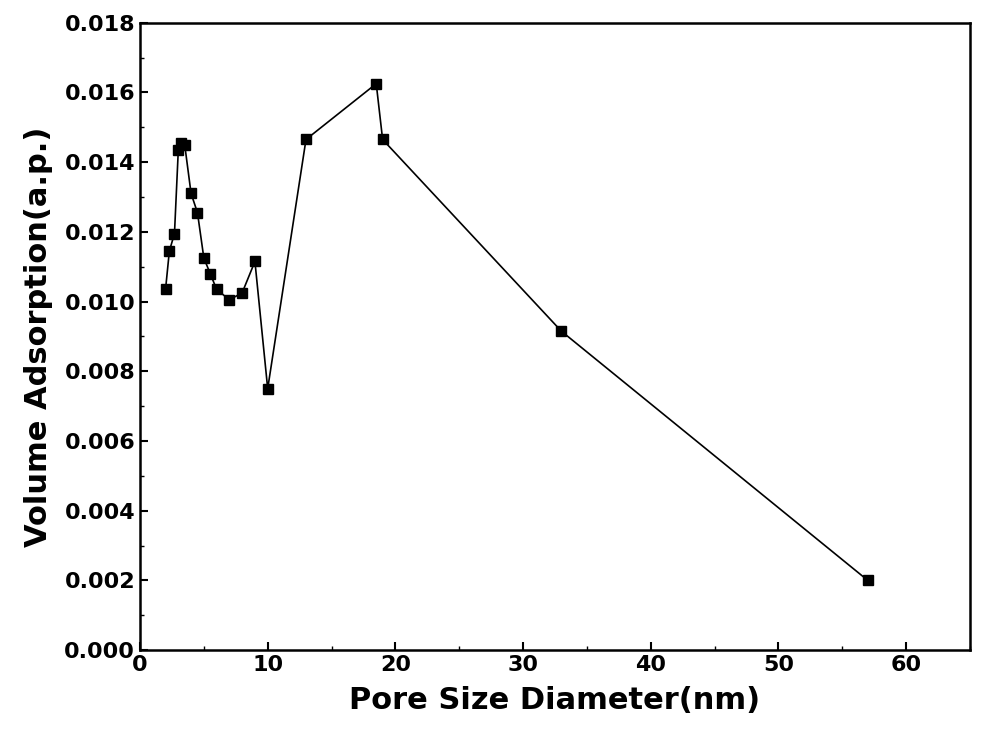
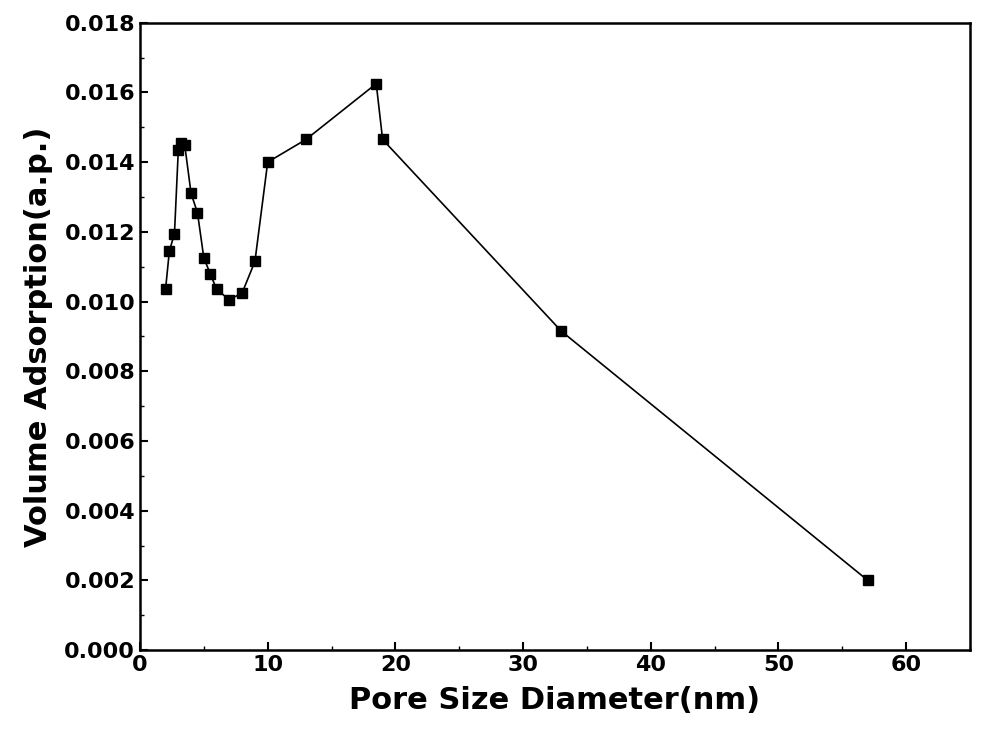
10: 0.00750 -> 0.01400
